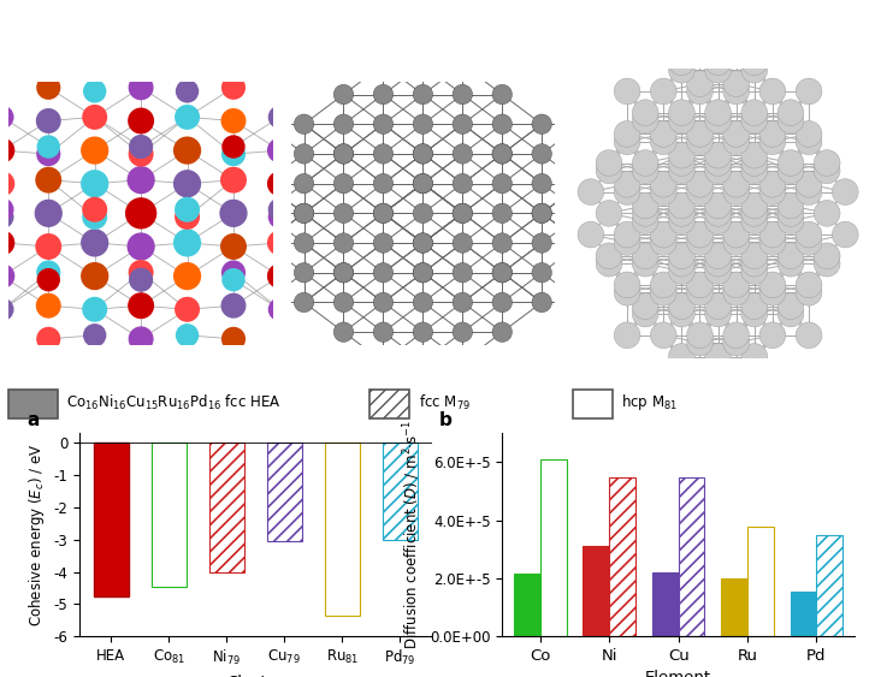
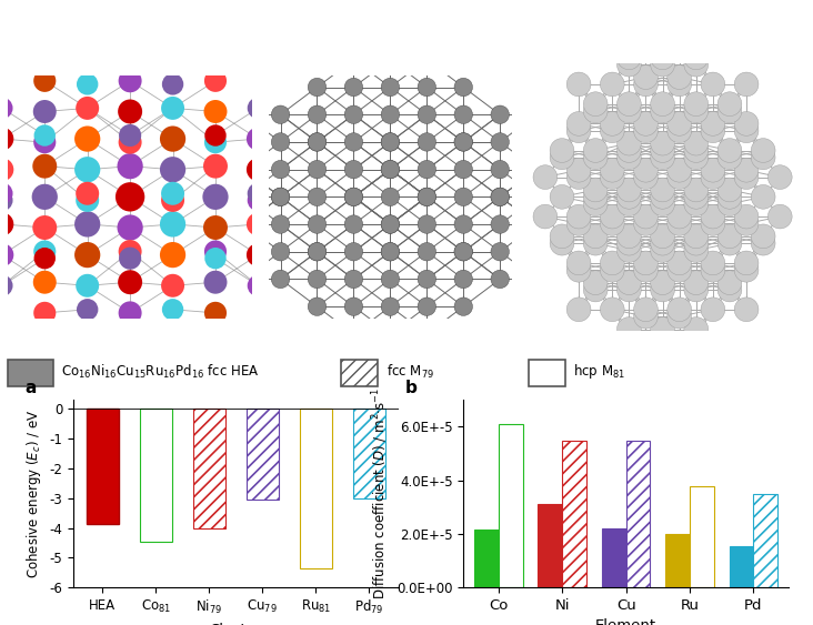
HEA: -4.75 -> -3.85
